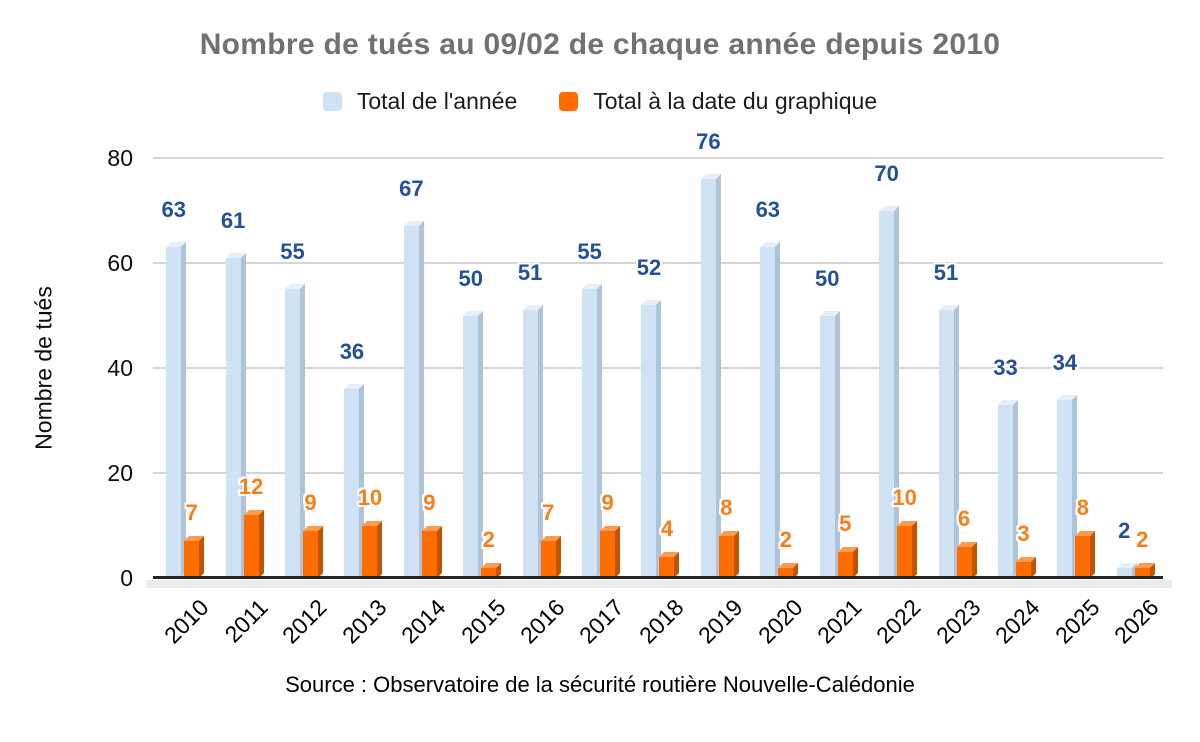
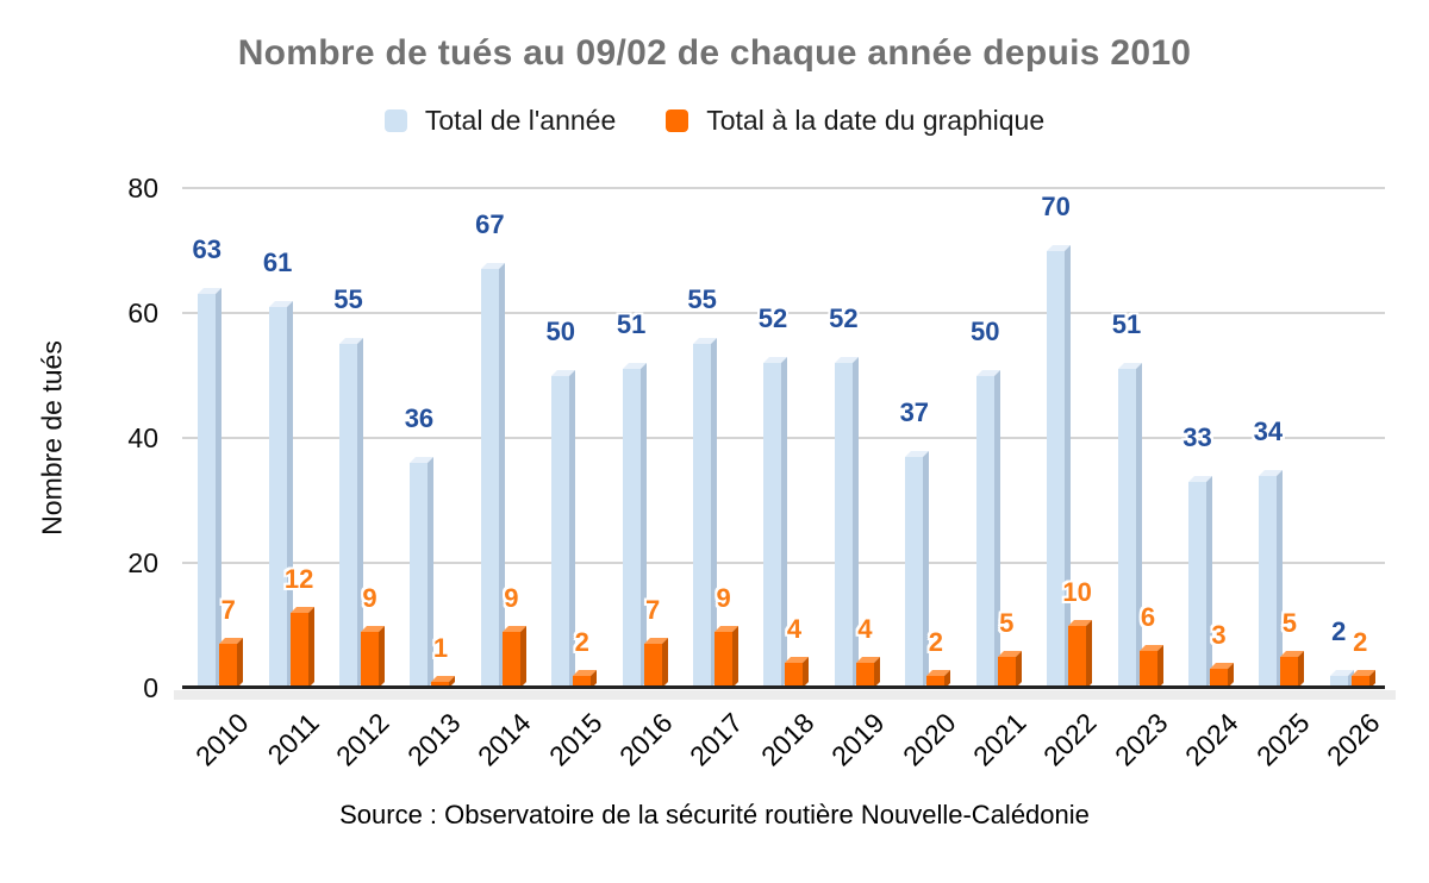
Total à la date du graphique/2013: 10 -> 1
Total de l'année/2019: 76 -> 52
Total à la date du graphique/2019: 8 -> 4
Total de l'année/2020: 63 -> 37
Total à la date du graphique/2025: 8 -> 5
